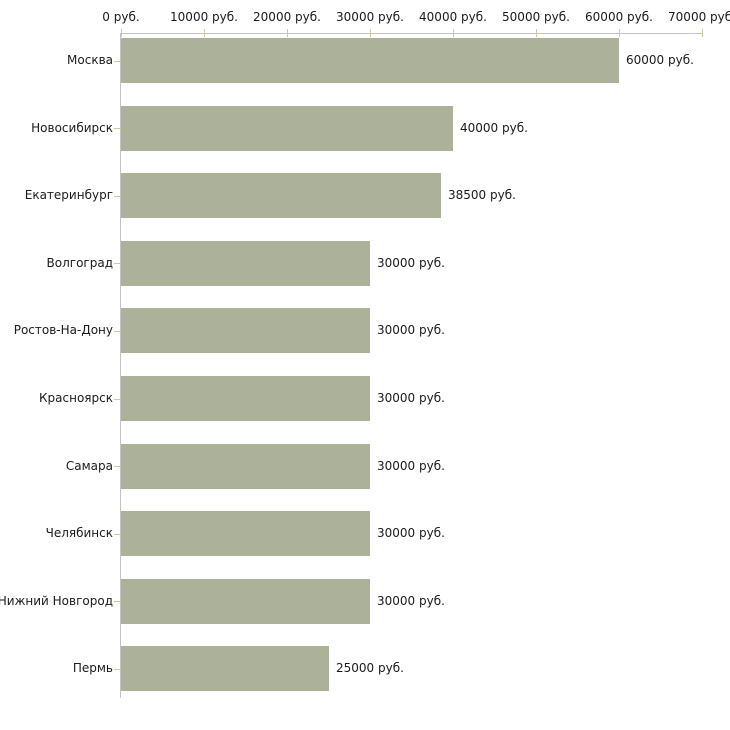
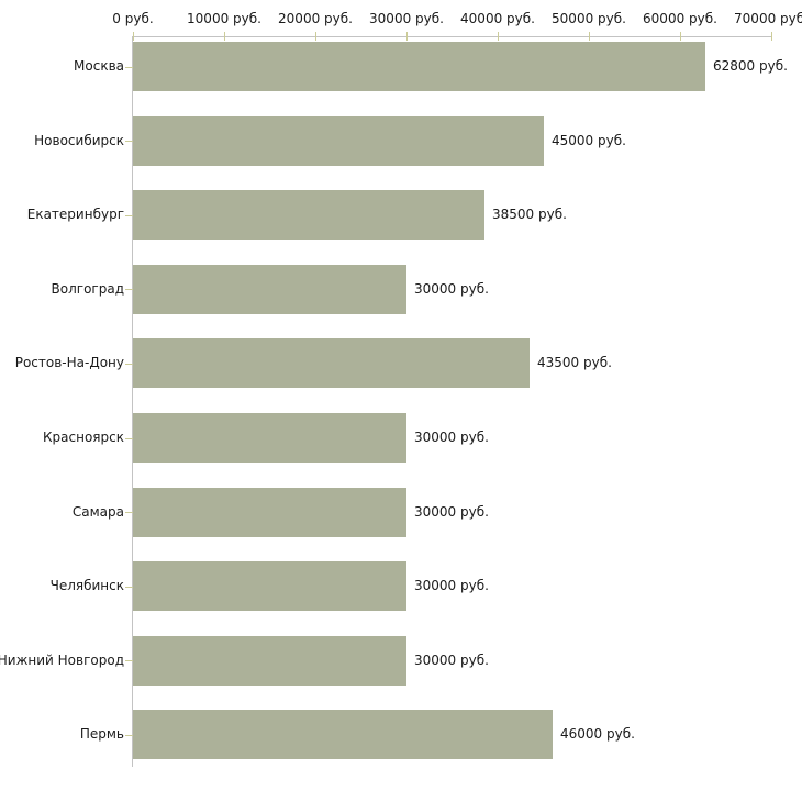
Москва: 60000 -> 62800
Новосибирск: 40000 -> 45000
Ростов-На-Дону: 30000 -> 43500
Пермь: 25000 -> 46000
